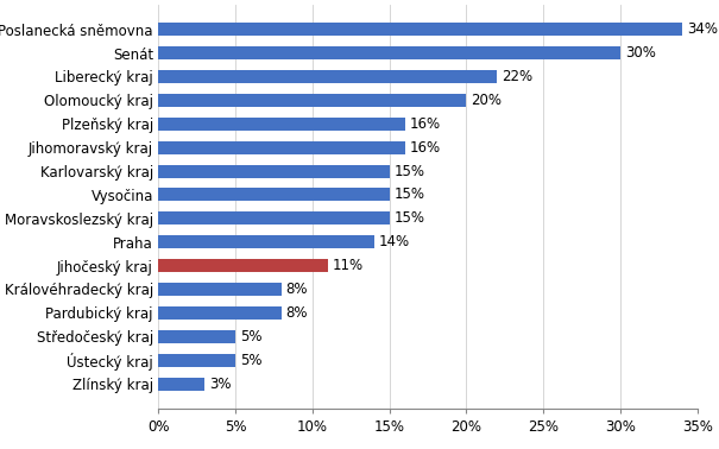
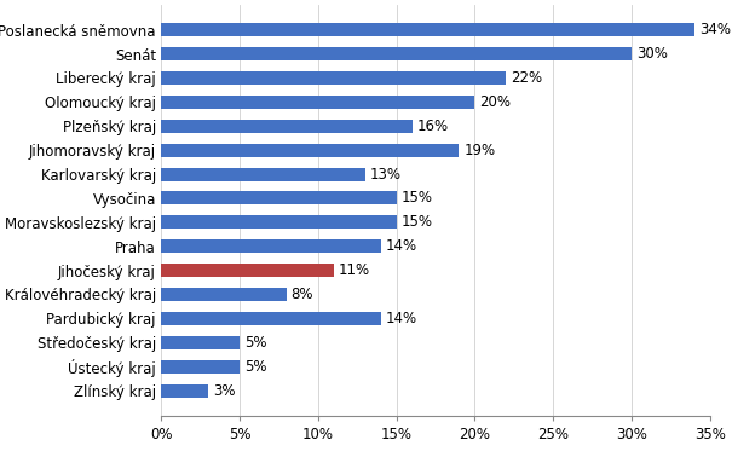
Jihomoravský kraj: 16% -> 19%
Karlovarský kraj: 15% -> 13%
Pardubický kraj: 8% -> 14%
